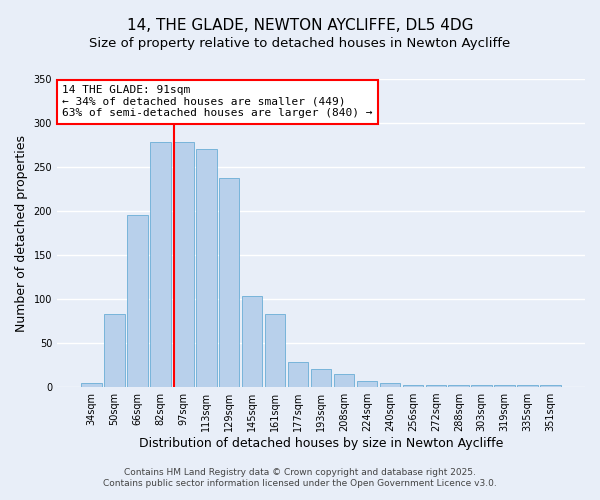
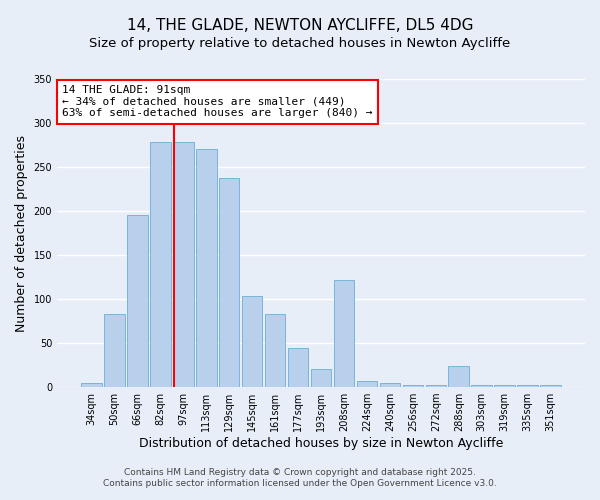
177sqm: 28 -> 44
208sqm: 15 -> 122
288sqm: 2 -> 24
